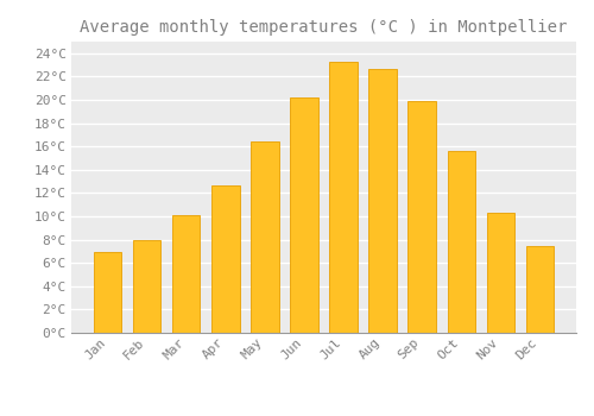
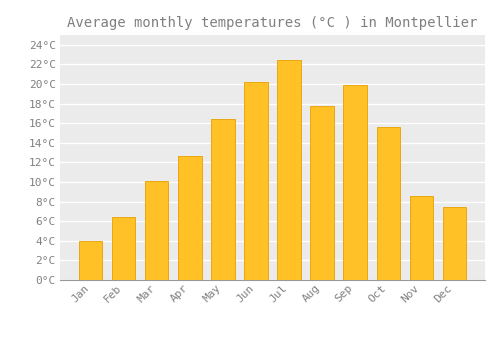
Jan: 6.9°C -> 4.0°C
Feb: 8.0°C -> 6.4°C
Jul: 23.3°C -> 22.4°C
Aug: 22.7°C -> 17.8°C
Nov: 10.3°C -> 8.6°C
